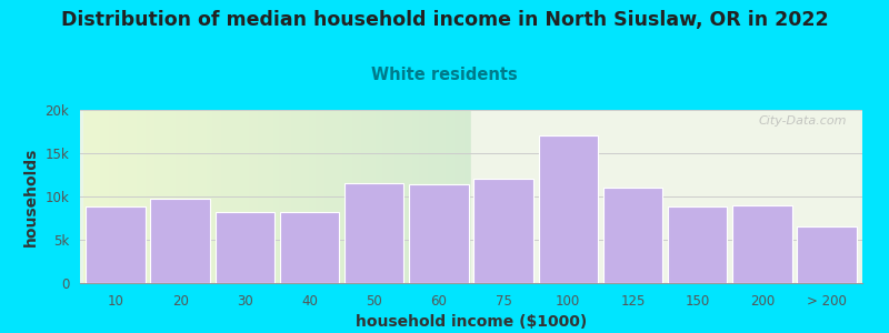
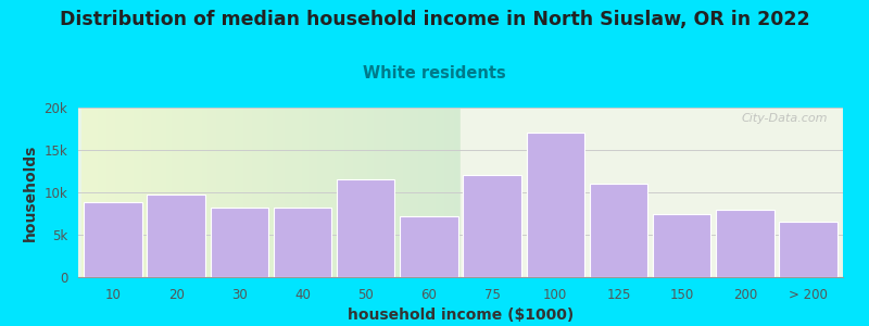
60: 11.4k -> 7.2k
150: 8.8k -> 7.5k
200: 9.0k -> 8.0k
